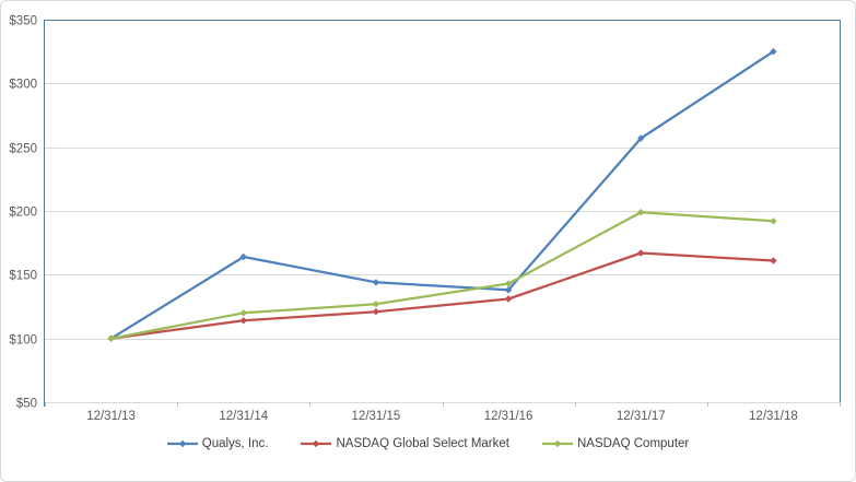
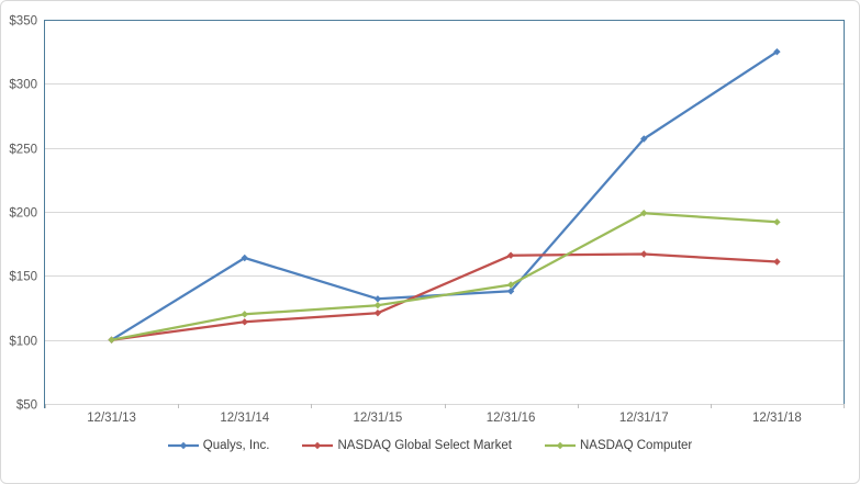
Qualys, Inc./12/31/15: $144 -> $132
NASDAQ Global Select Market/12/31/16: $131 -> $166
